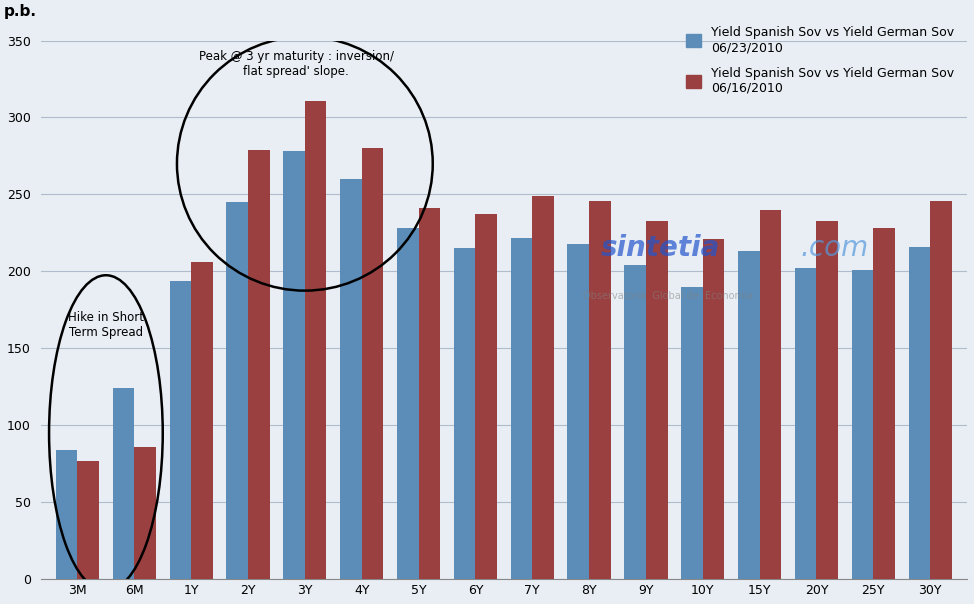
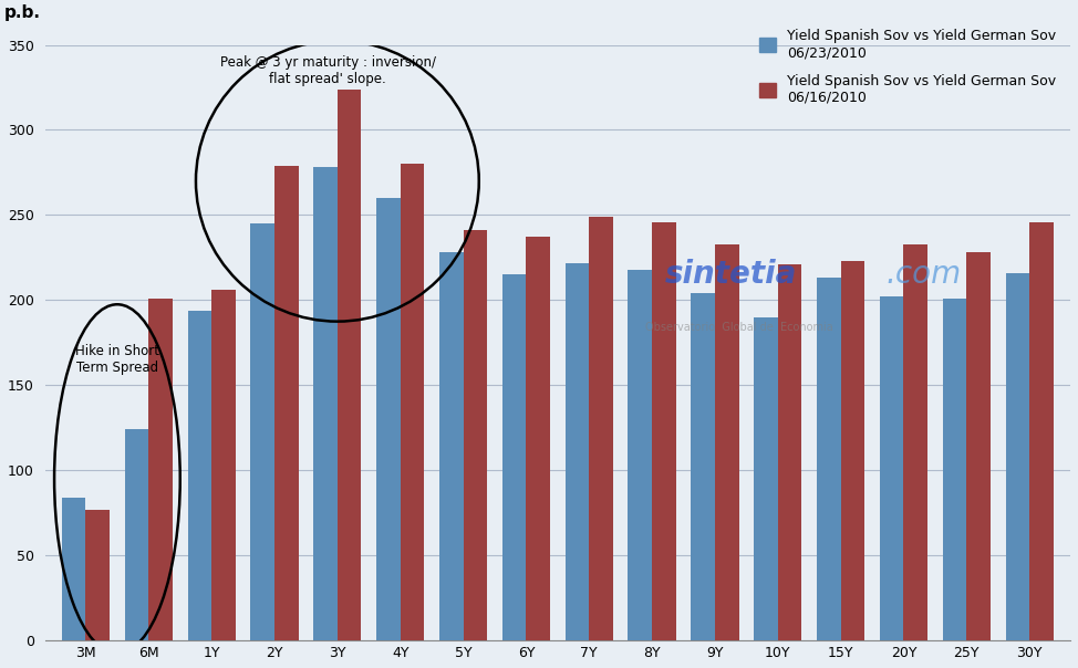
Yield Spanish Sov vs Yield German Sov 06/16/2010/6M: 86 -> 201
Yield Spanish Sov vs Yield German Sov 06/16/2010/3Y: 311 -> 324
Yield Spanish Sov vs Yield German Sov 06/16/2010/15Y: 240 -> 223
